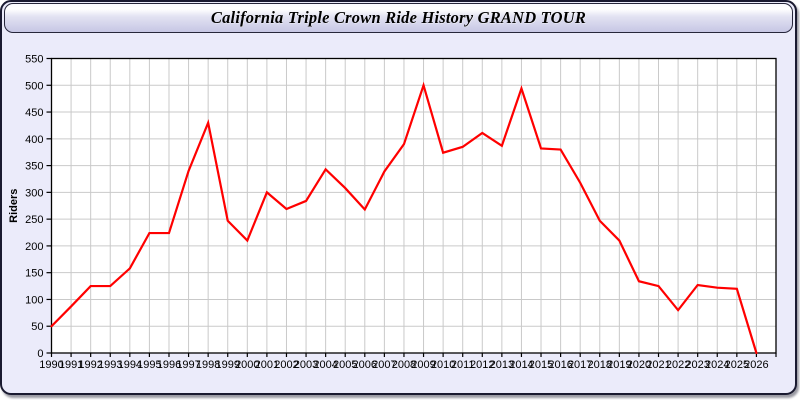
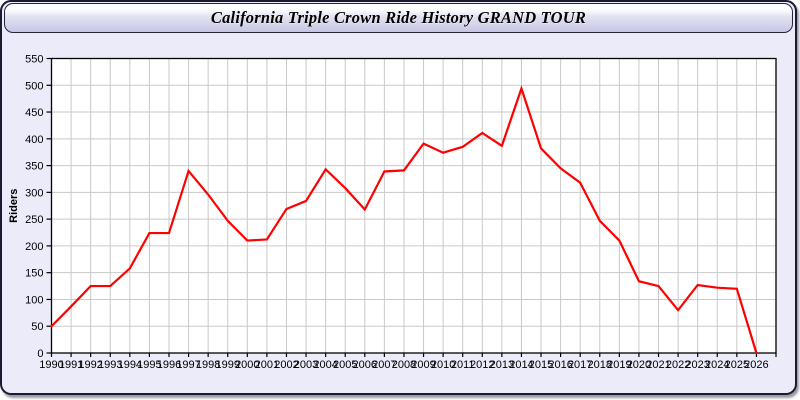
1998: 430 -> 300
2001: 300 -> 210
2008: 390 -> 340
2009: 500 -> 390
2016: 380 -> 340
